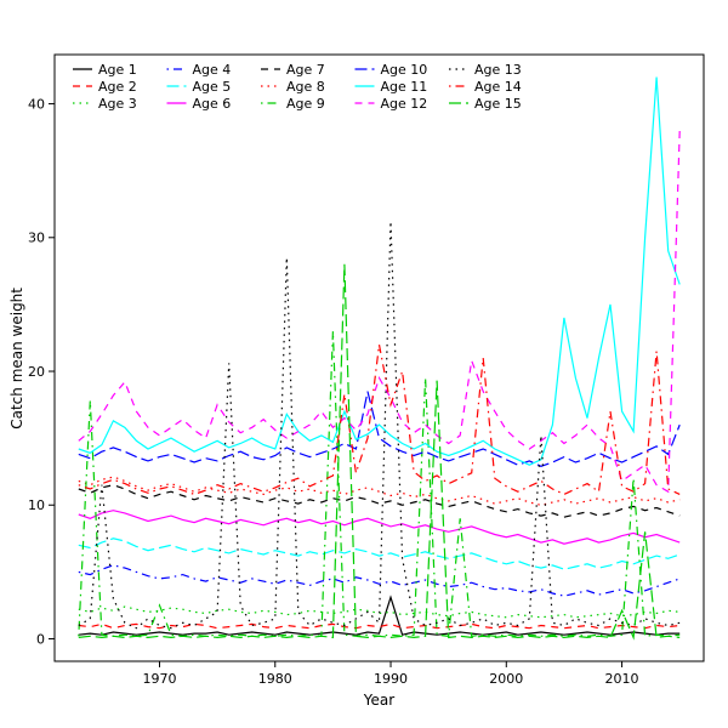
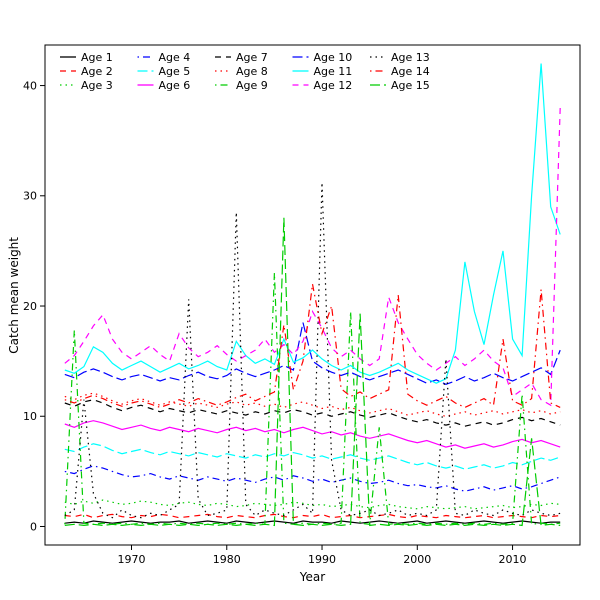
Age 9/1970: 2.5 -> 0.2
Age 1/1990: 3.1 -> 0.4
Age 15/2010: 2.1 -> 0.2
